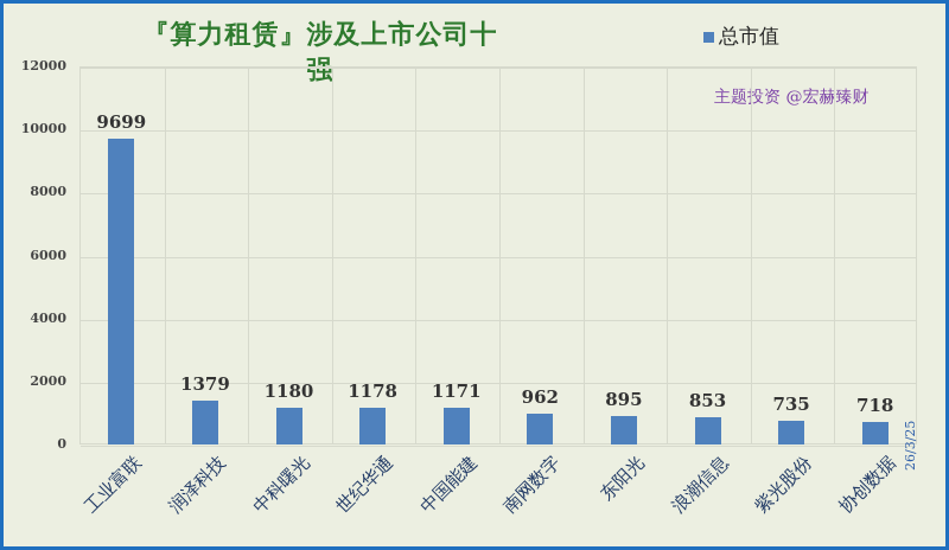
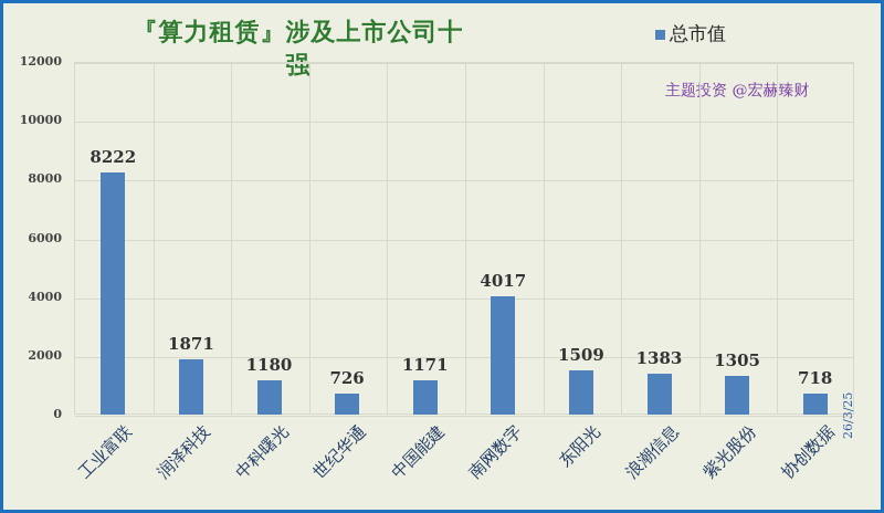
工业富联: 9699 -> 8222
润泽科技: 1379 -> 1871
世纪华通: 1178 -> 726
南网数字: 962 -> 4017
东阳光: 895 -> 1509
浪潮信息: 853 -> 1383
紫光股份: 735 -> 1305
